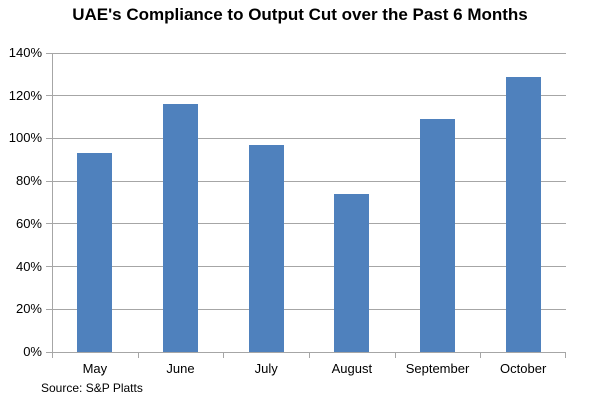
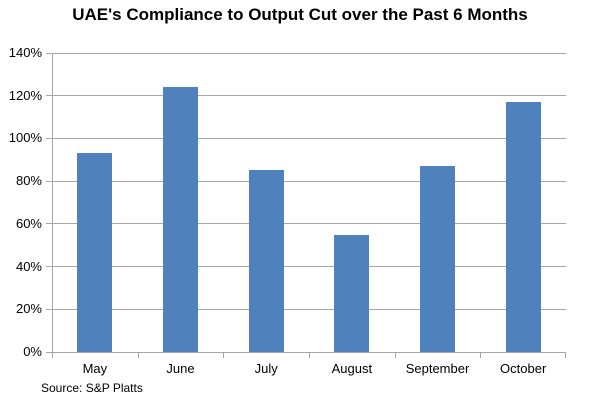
June: 116% -> 124%
July: 97% -> 85%
August: 74% -> 55%
September: 109% -> 87%
October: 129% -> 117%
